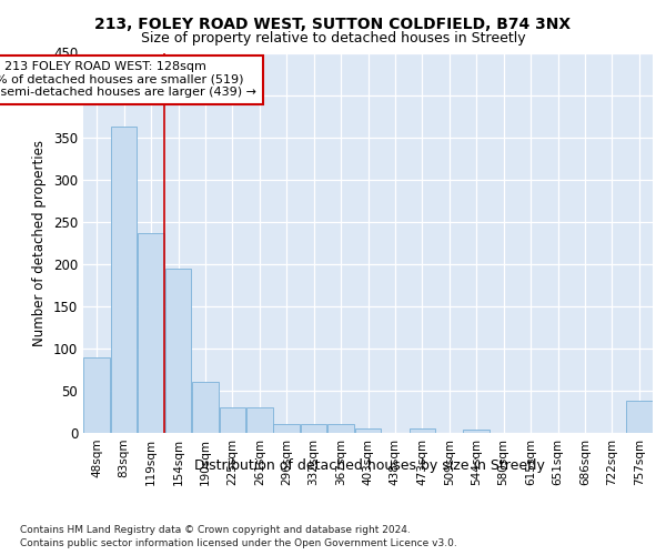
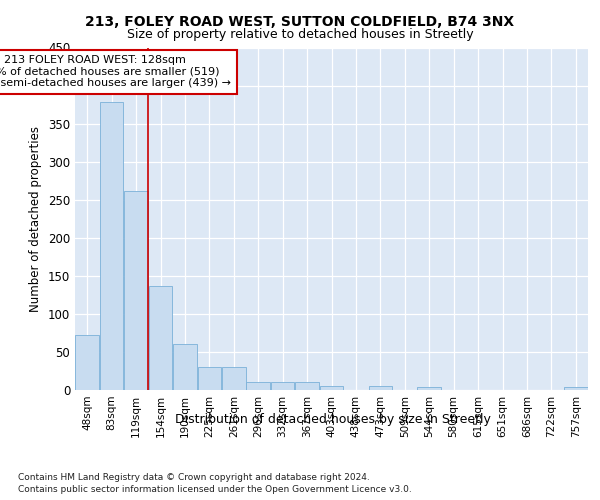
48sqm: 90 -> 72
83sqm: 362 -> 378
119sqm: 236 -> 262
154sqm: 194 -> 136
757sqm: 38 -> 4
